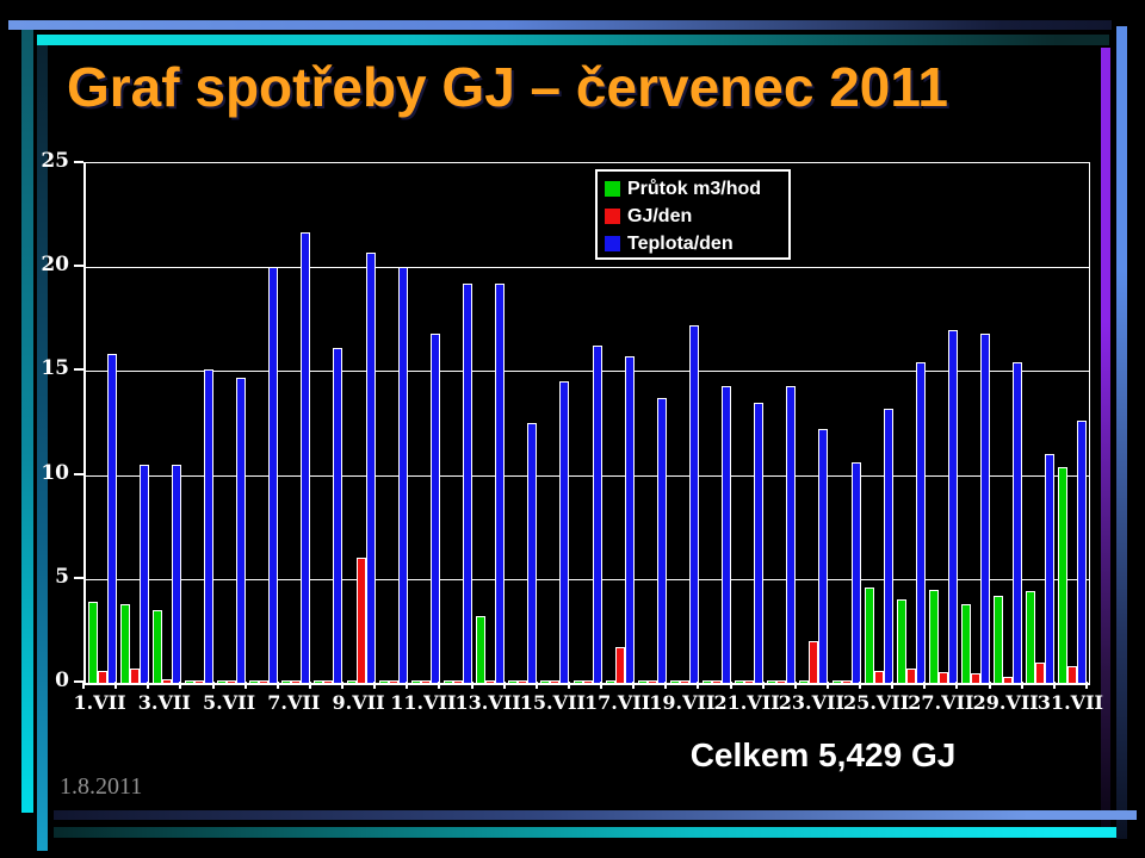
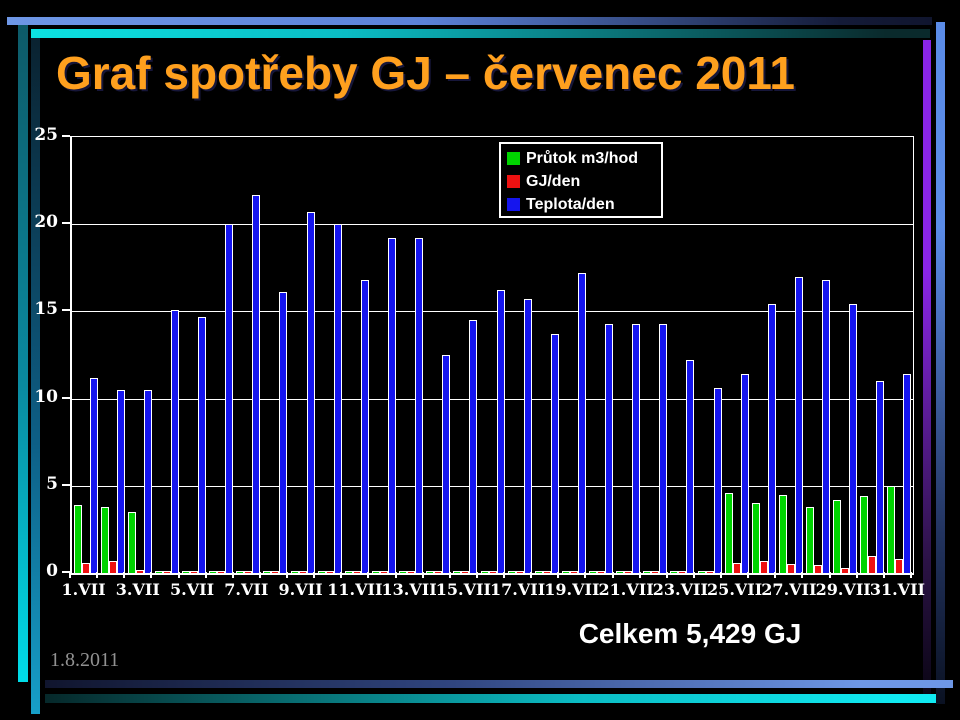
Teplota/den/1.VII: 15.8 -> 11.2
GJ/den/9.VII: 6.0 -> 0.1
Průtok m3/hod/13.VII: 3.2 -> 0.1
GJ/den/17.VII: 1.7 -> 0.1
Teplota/den/21.VII: 13.5 -> 14.3
GJ/den/23.VII: 2.0 -> 0.1
Teplota/den/25.VII: 13.2 -> 11.4
Průtok m3/hod/31.VII: 10.4 -> 5.0
Teplota/den/31.VII: 12.6 -> 11.4
